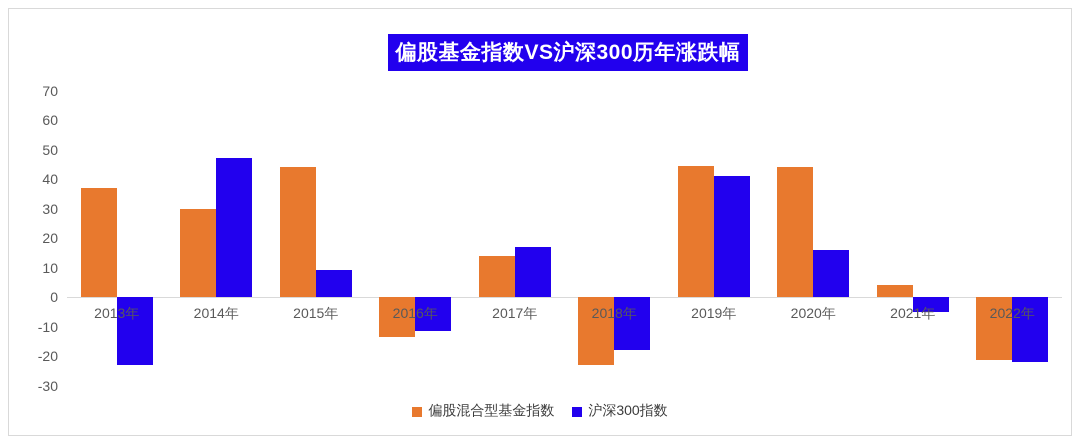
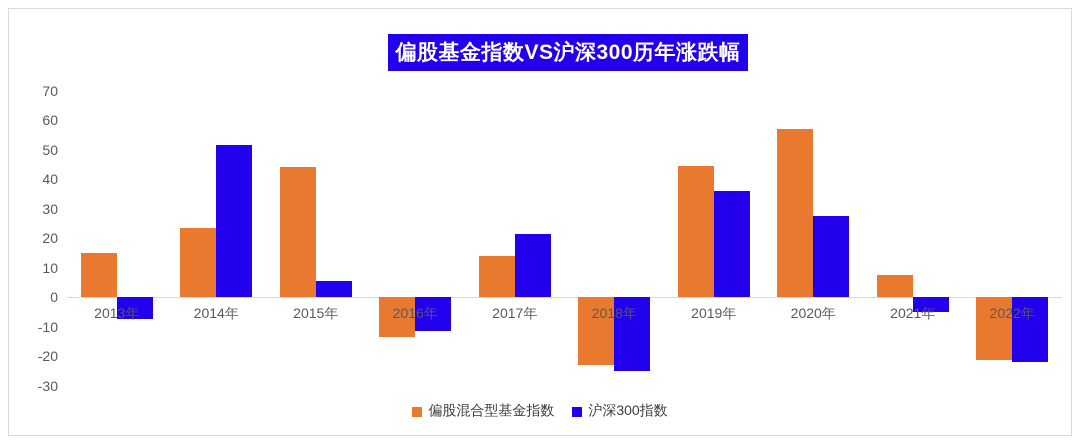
偏股混合型基金指数/2013年: 37 -> 15
沪深300指数/2013年: -23 -> -8
偏股混合型基金指数/2014年: 30 -> 24
沪深300指数/2014年: 47 -> 52
沪深300指数/2015年: 9 -> 6
沪深300指数/2017年: 17 -> 22
沪深300指数/2018年: -18 -> -25
沪深300指数/2019年: 41 -> 36
偏股混合型基金指数/2020年: 44 -> 57
沪深300指数/2020年: 16 -> 28
偏股混合型基金指数/2021年: 4 -> 8
